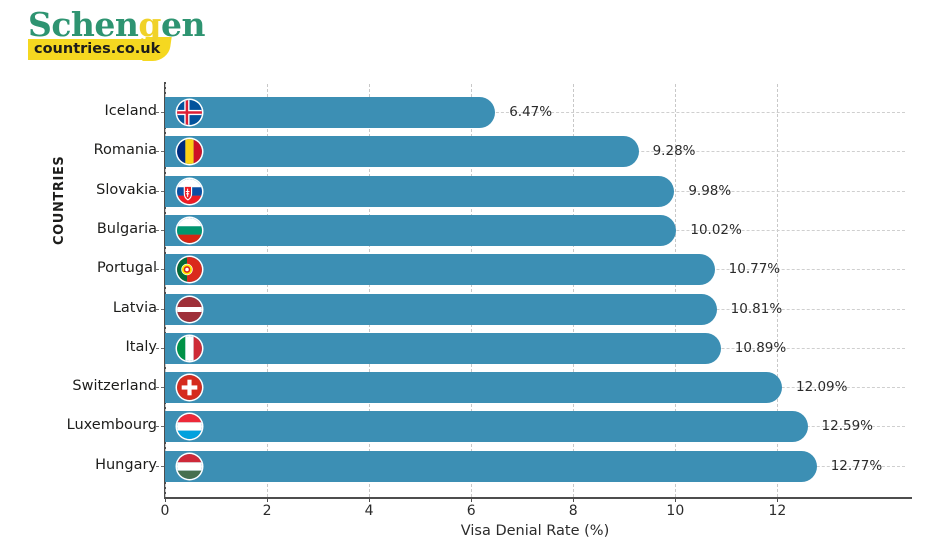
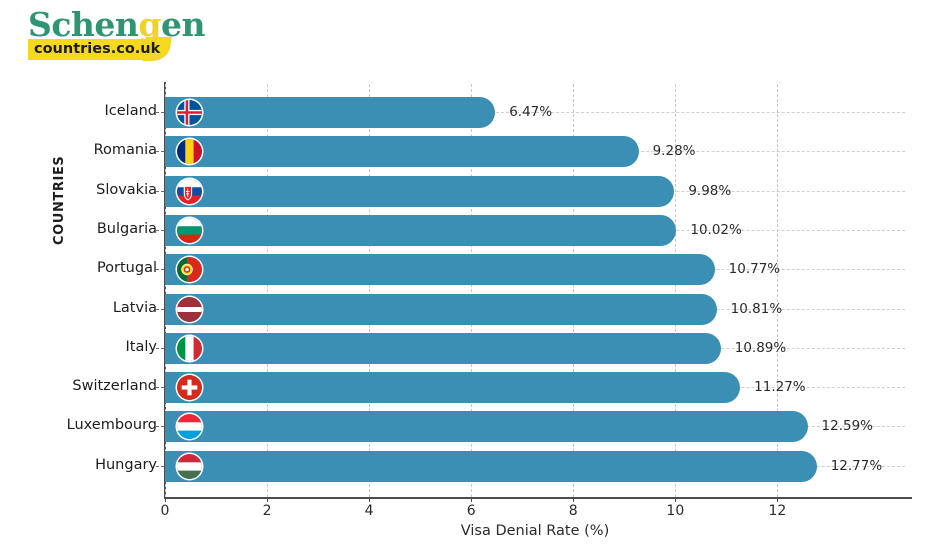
Switzerland: 12.09% -> 11.27%
